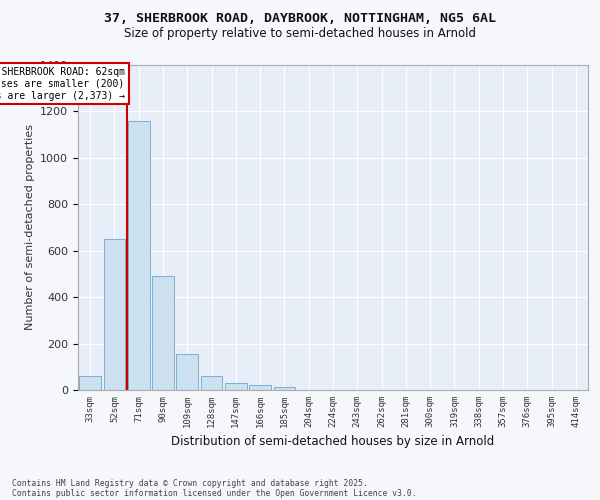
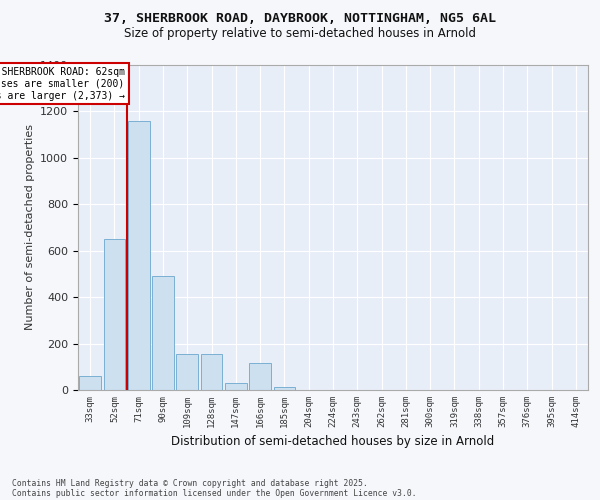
128sqm: 60 -> 155
166sqm: 20 -> 115
